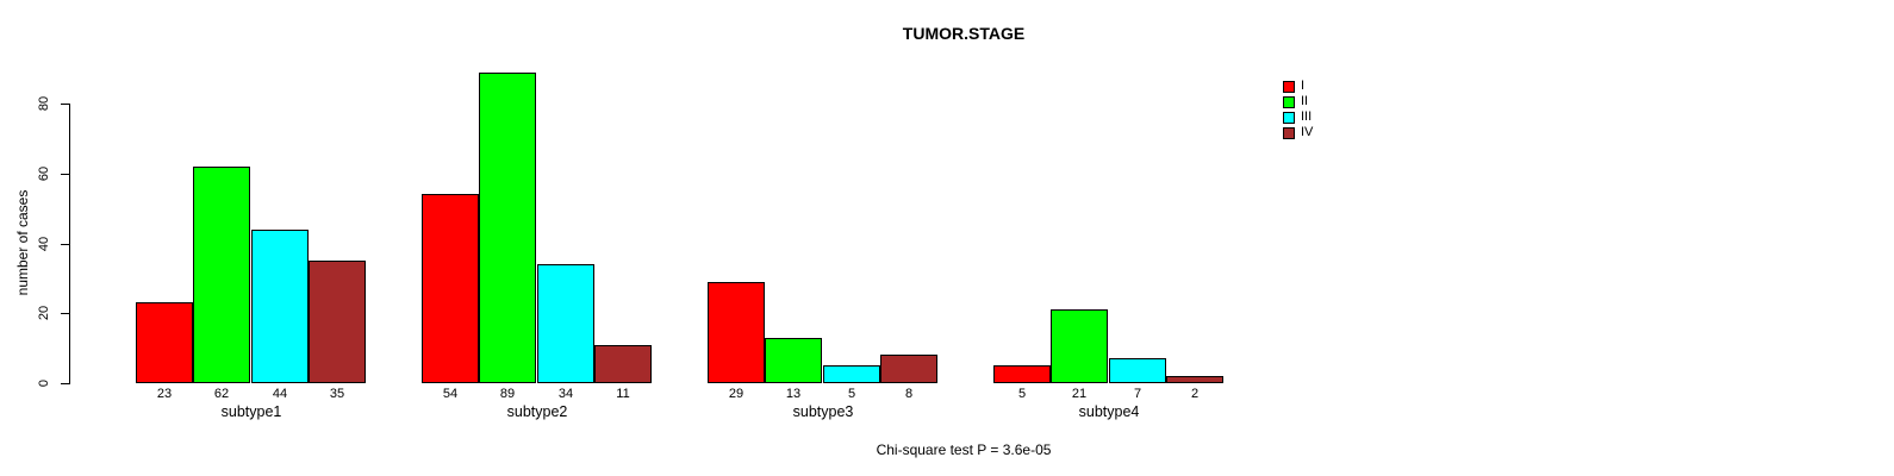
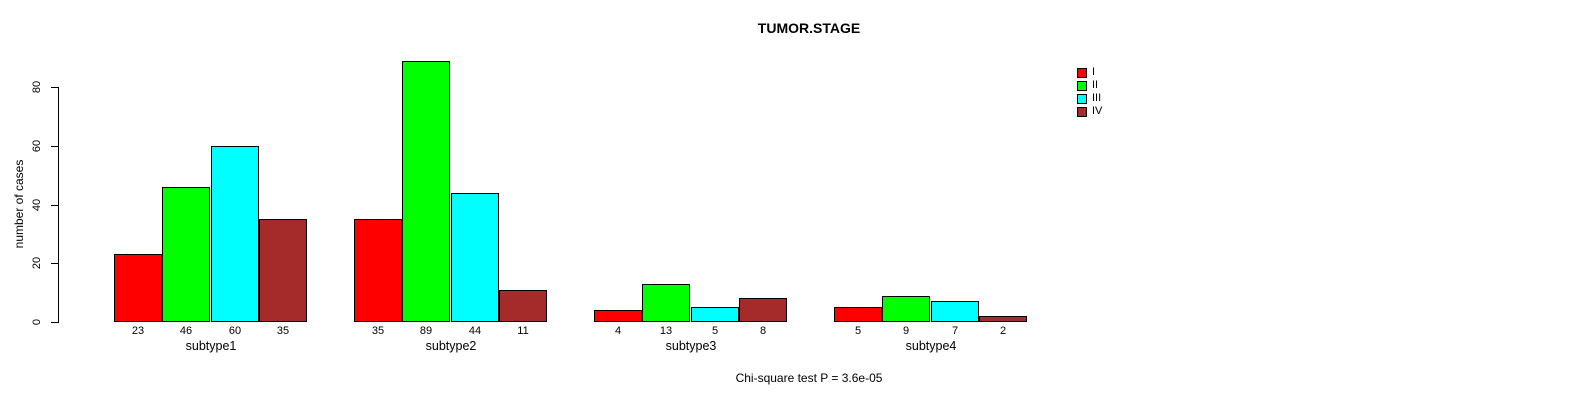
II/subtype1: 62 -> 46
III/subtype1: 44 -> 60
I/subtype2: 54 -> 35
III/subtype2: 34 -> 44
I/subtype3: 29 -> 4
II/subtype4: 21 -> 9
